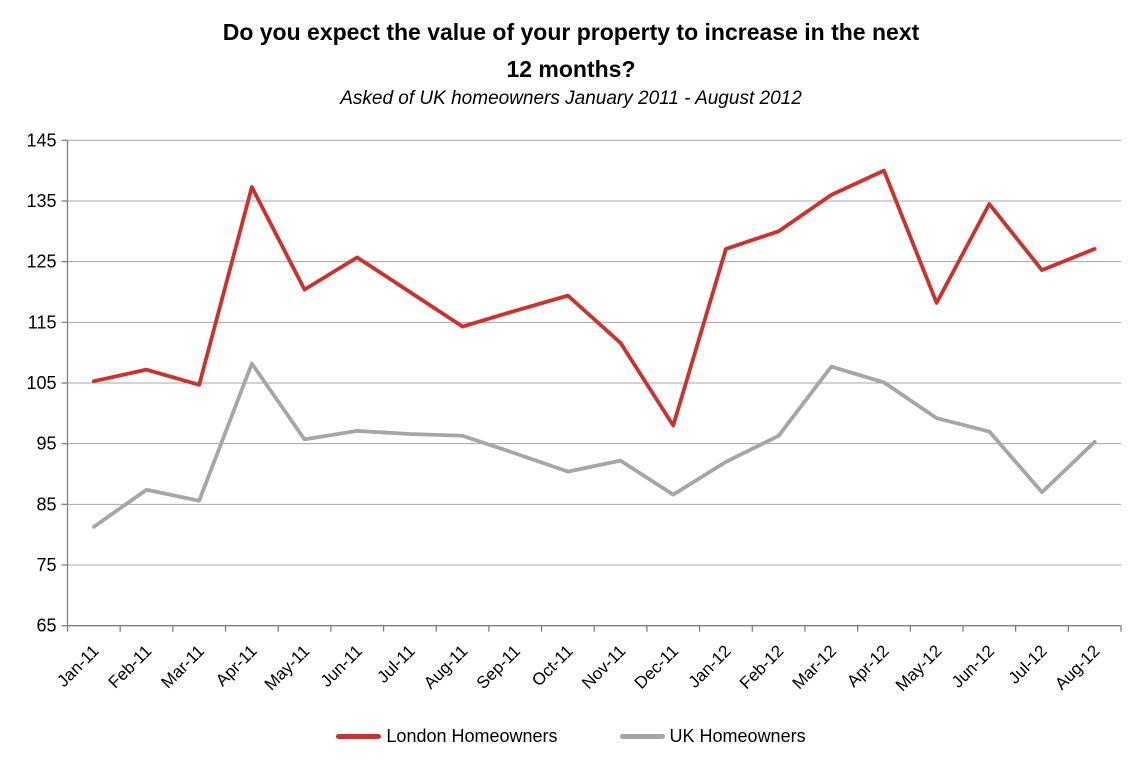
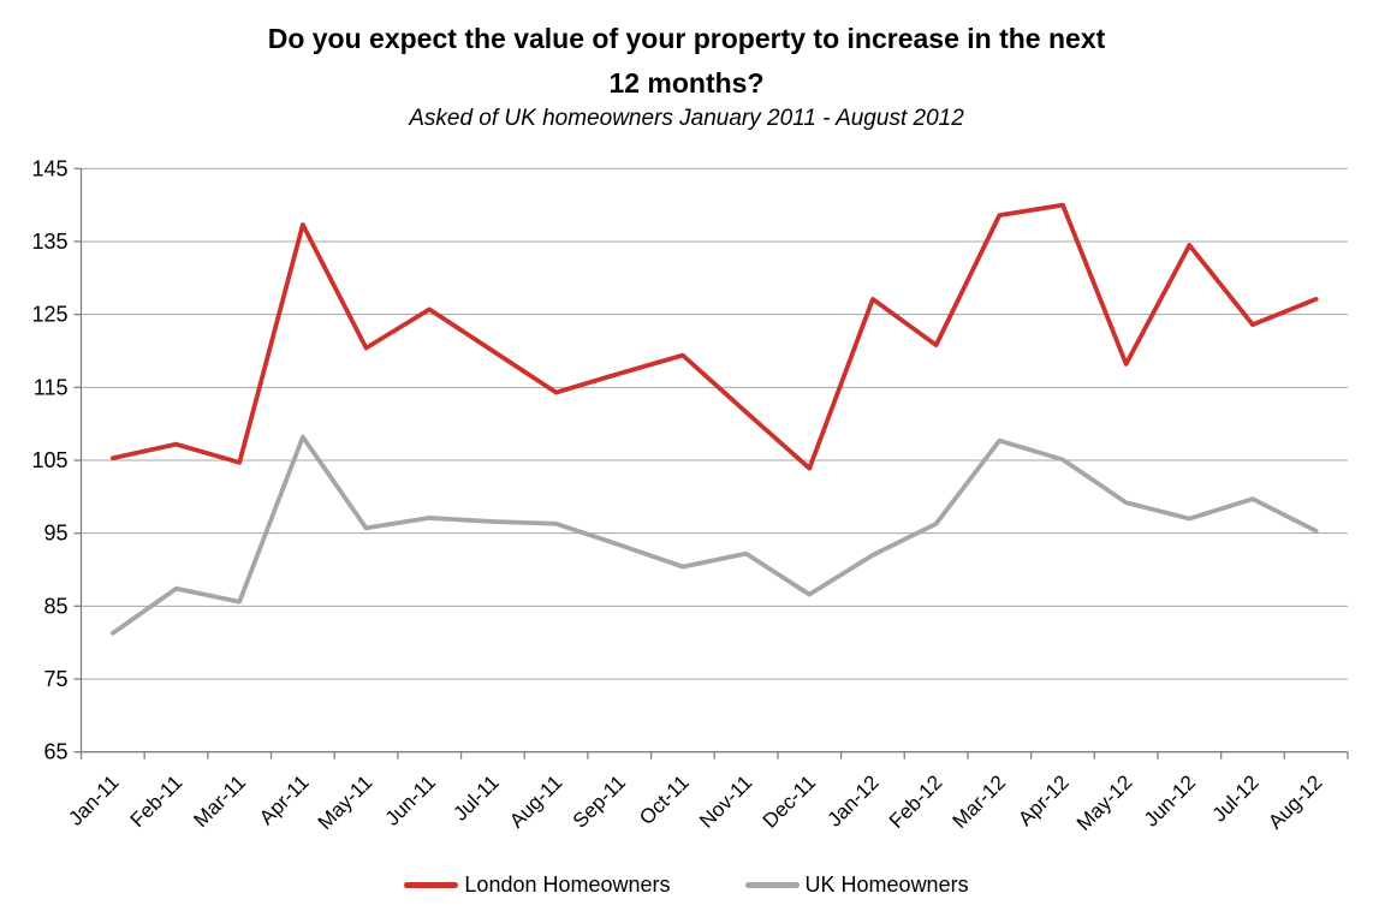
London Homeowners/Dec-11: 98 -> 104
London Homeowners/Feb-12: 130 -> 121
London Homeowners/Mar-12: 136 -> 139
UK Homeowners/Jul-12: 87 -> 100
